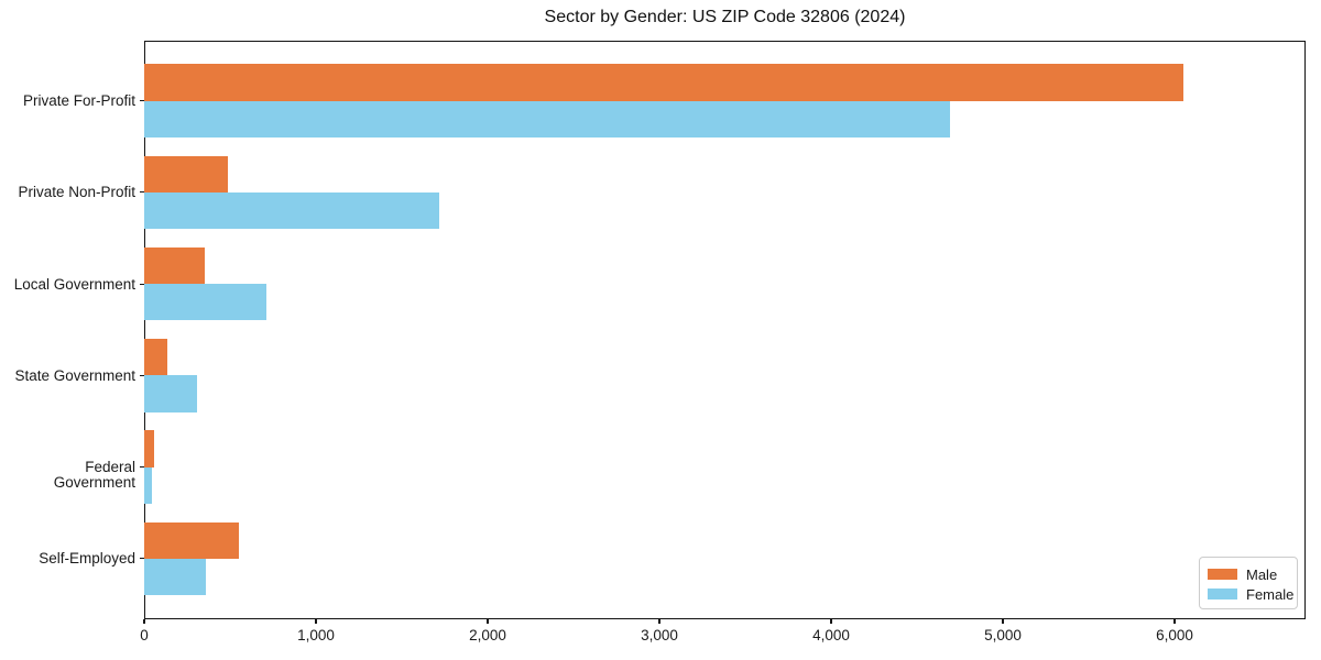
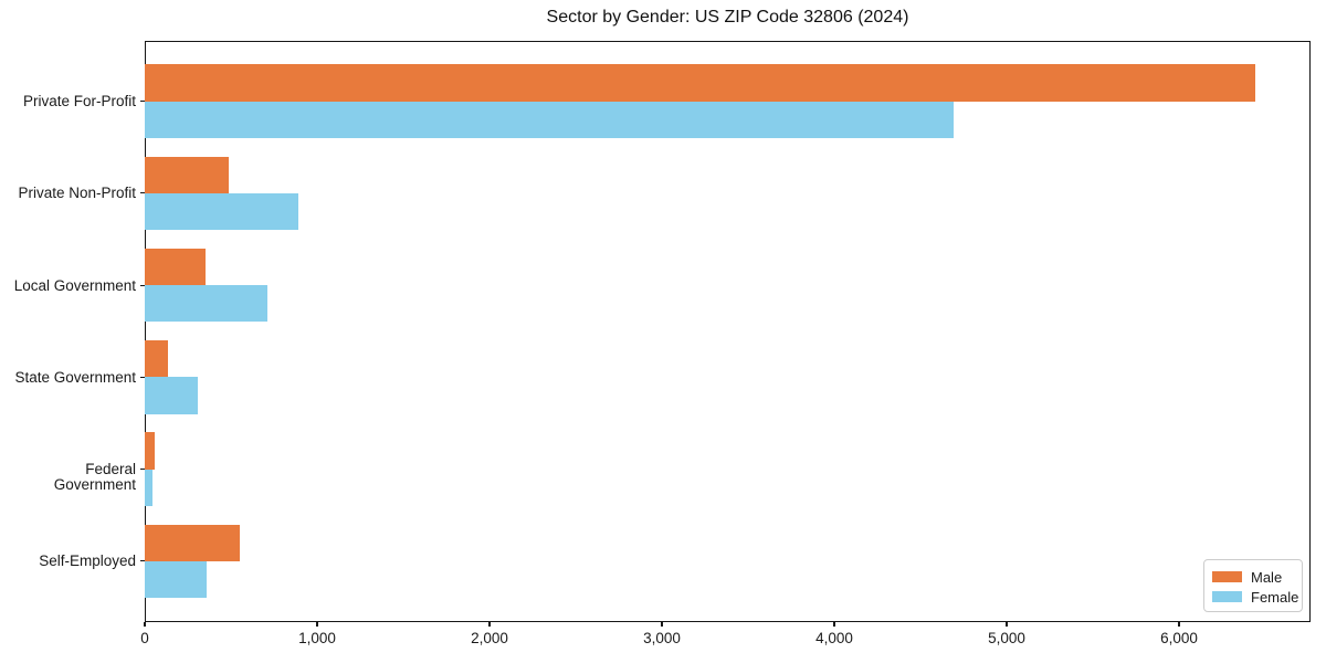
Male/Private For-Profit: 6050 -> 6440
Female/Private Non-Profit: 1720 -> 890
